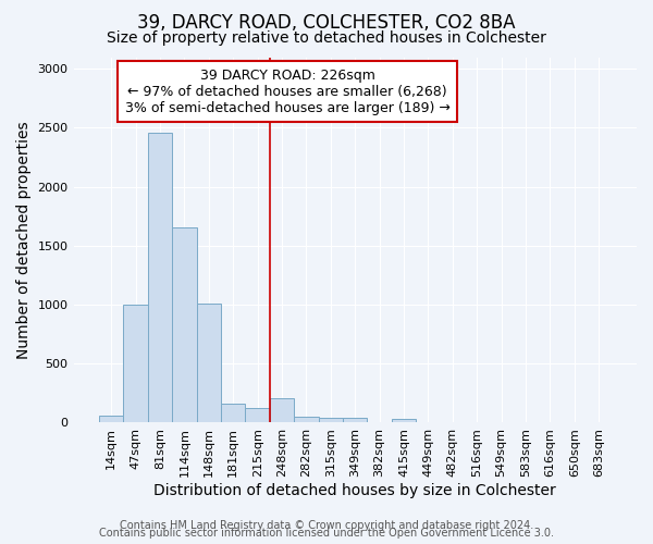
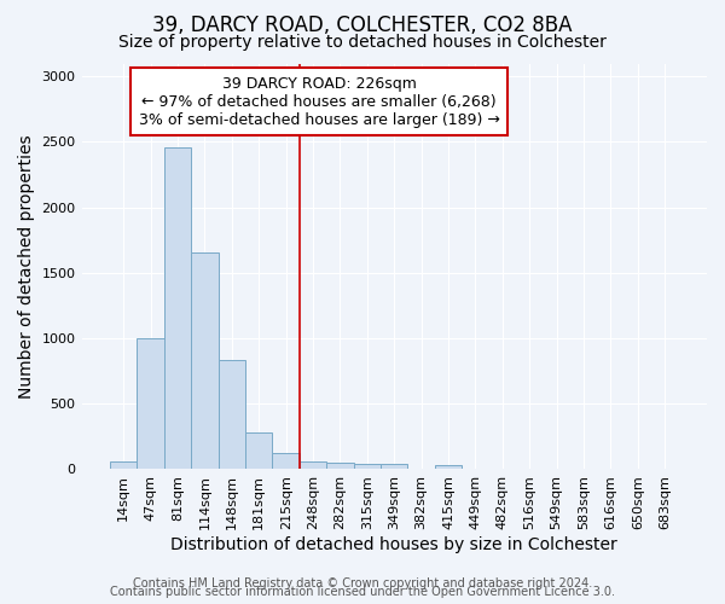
148sqm: 1010 -> 830
181sqm: 160 -> 280
248sqm: 200 -> 60
